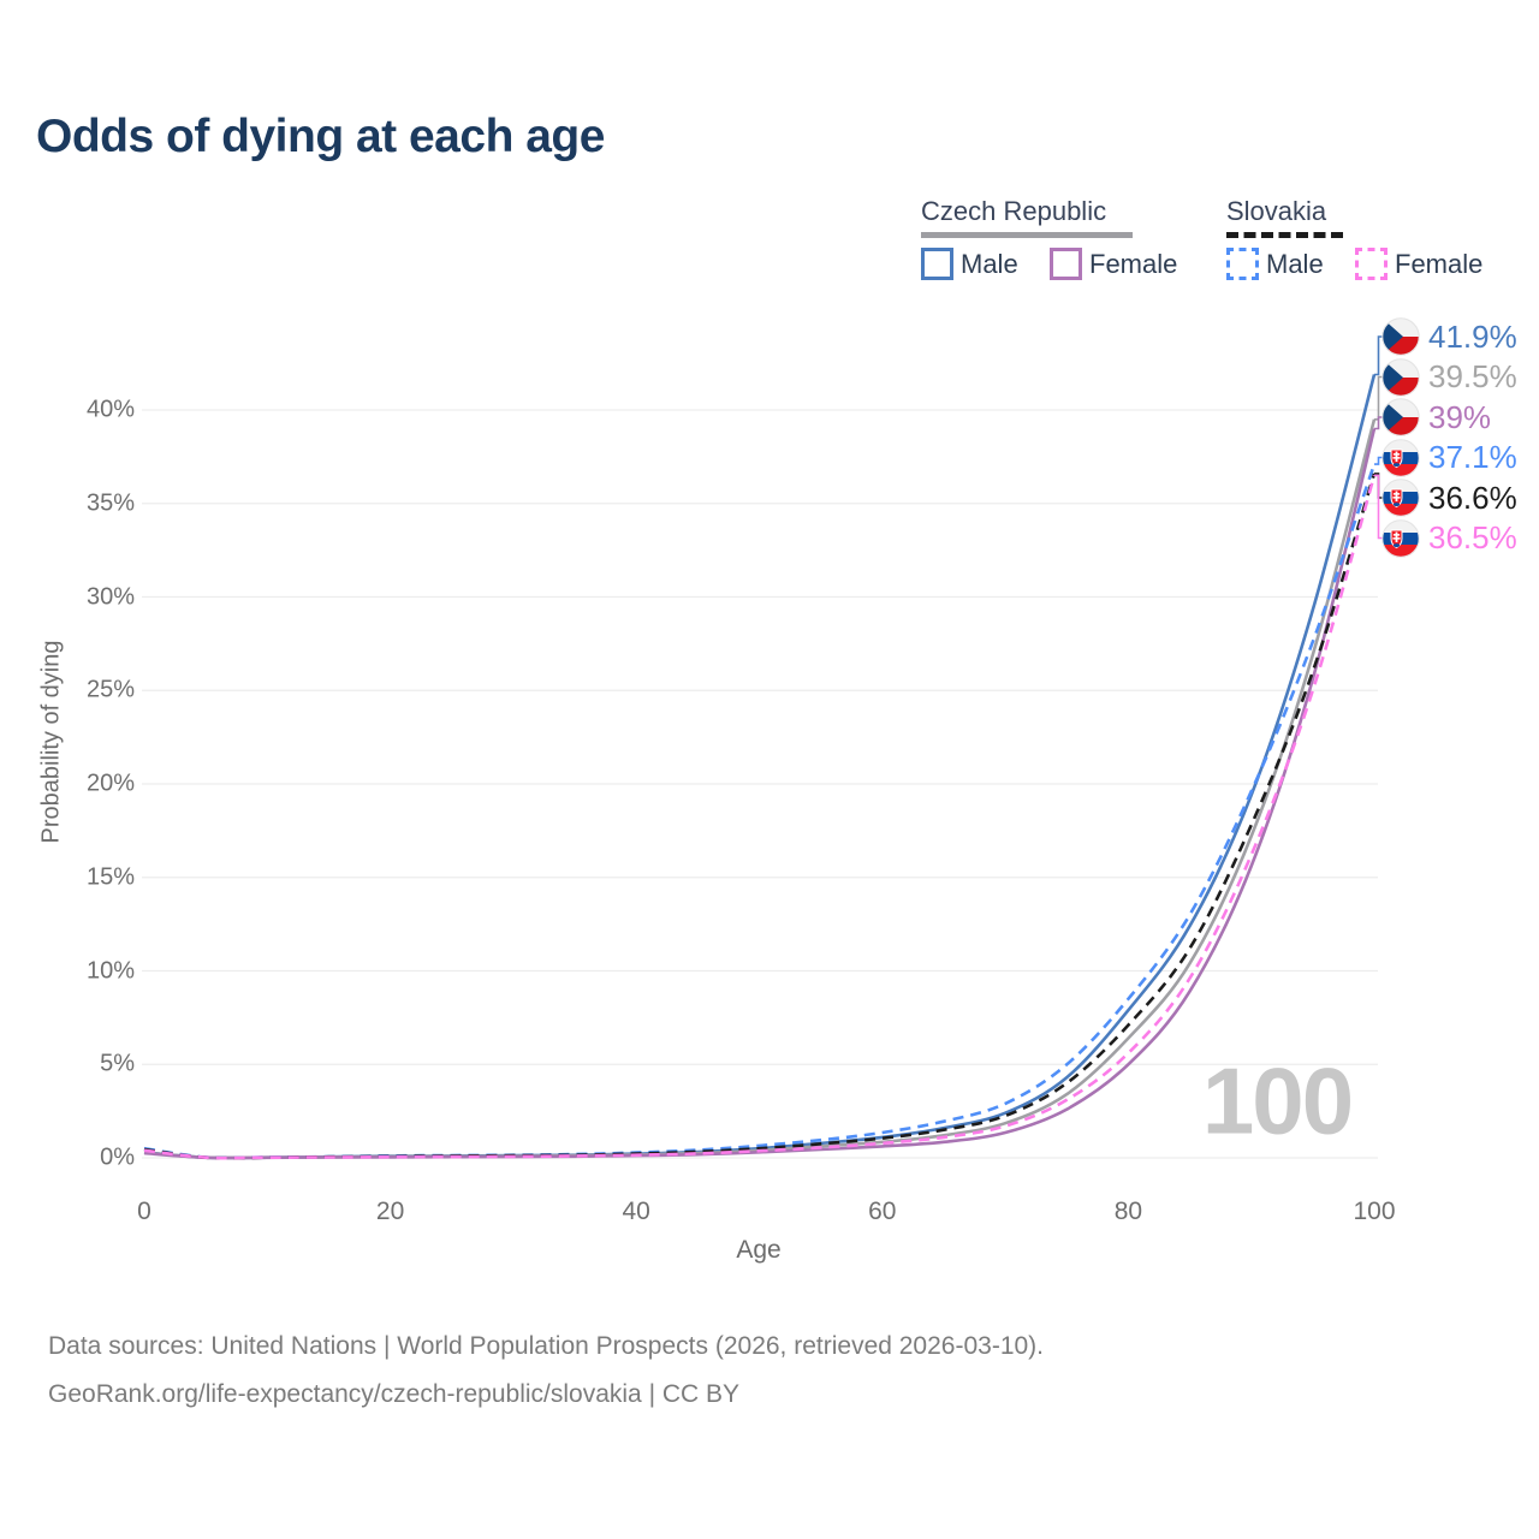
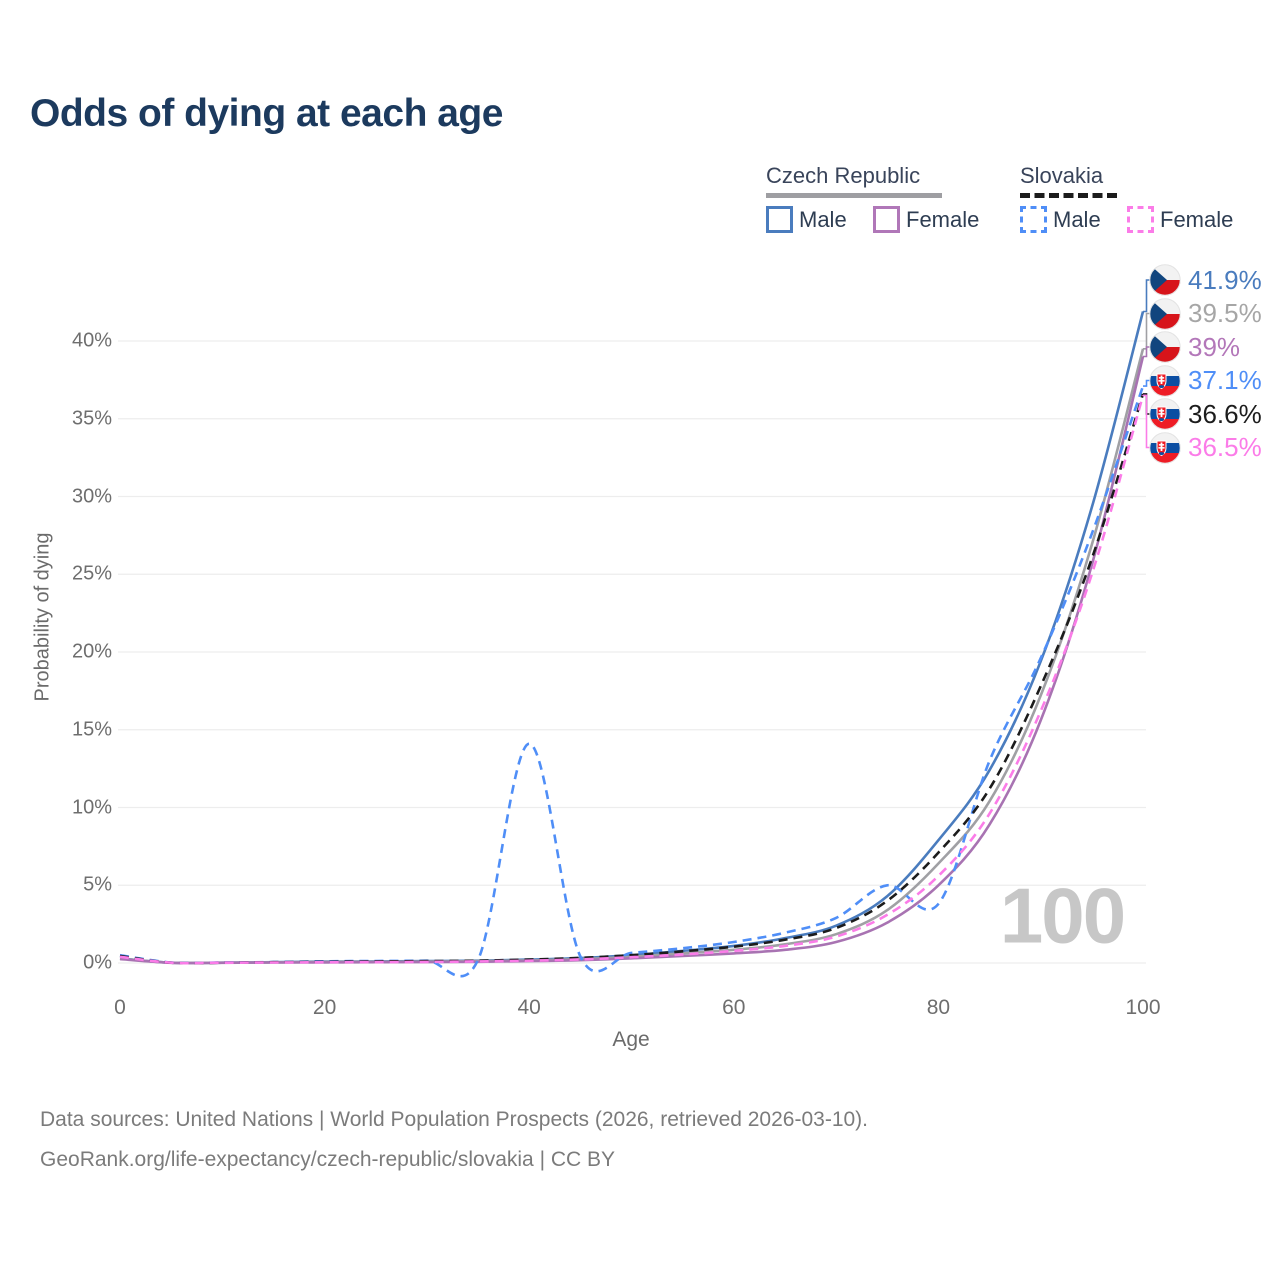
Slovakia Male/40: 0.3% -> 14.1%
Slovakia Male/80: 8.5% -> 3.8%
